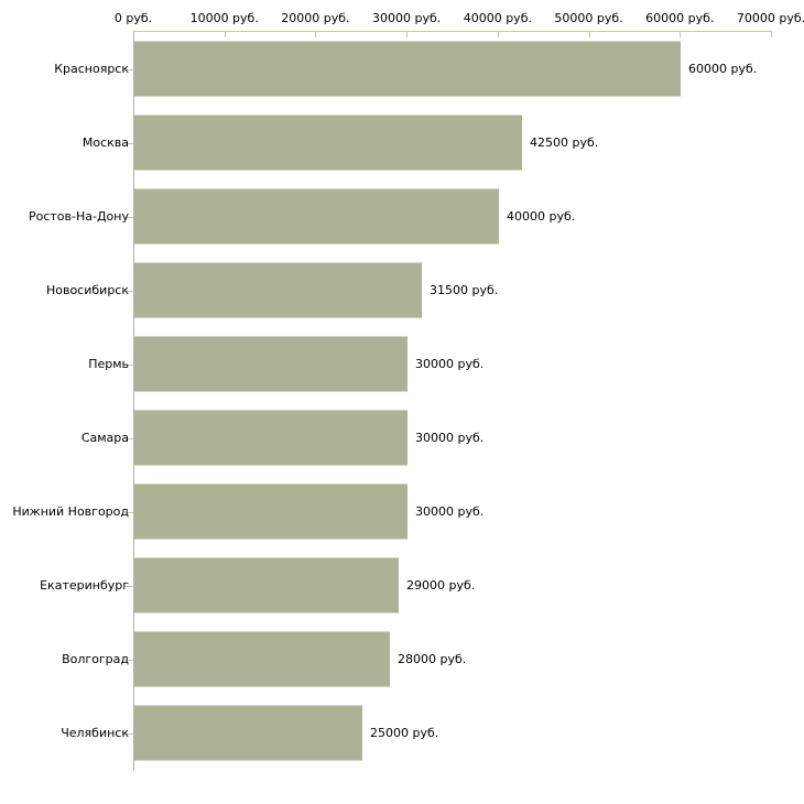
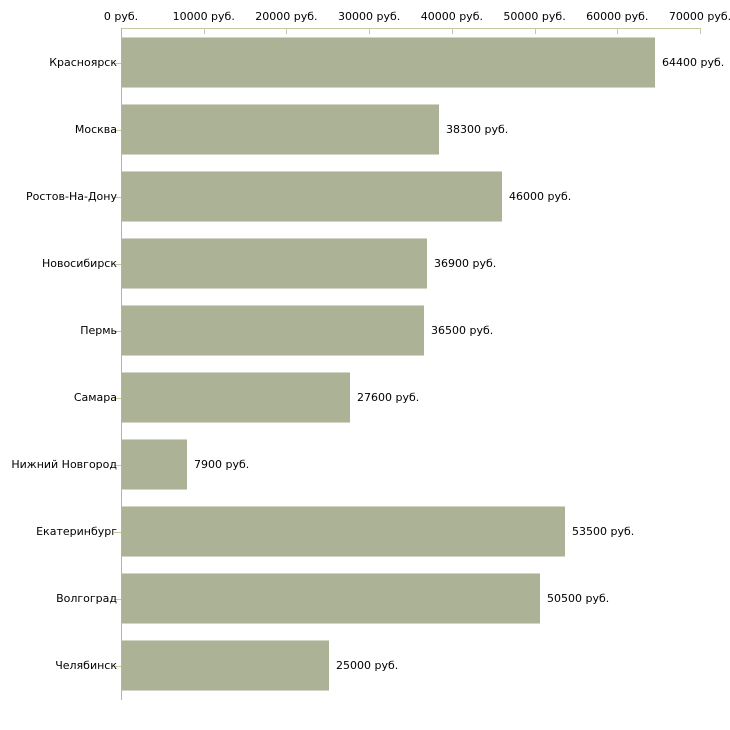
Красноярск: 60000 -> 64400
Москва: 42500 -> 38300
Ростов-На-Дону: 40000 -> 46000
Новосибирск: 31500 -> 36900
Пермь: 30000 -> 36500
Самара: 30000 -> 27600
Нижний Новгород: 30000 -> 7900
Екатеринбург: 29000 -> 53500
Волгоград: 28000 -> 50500
